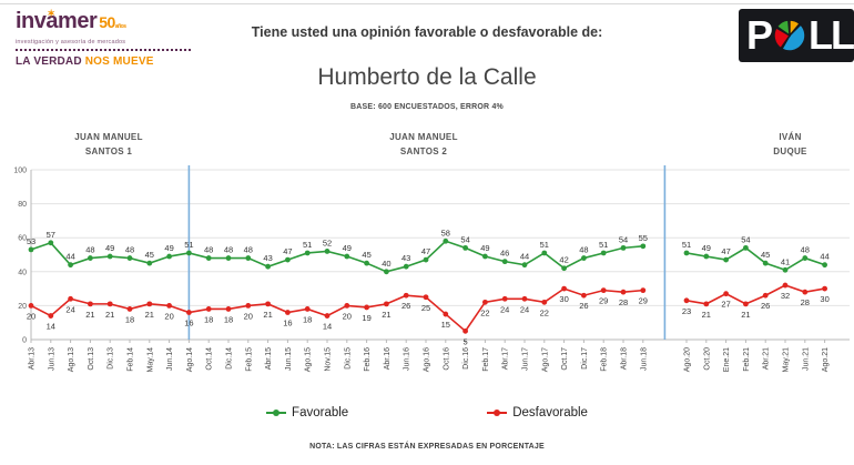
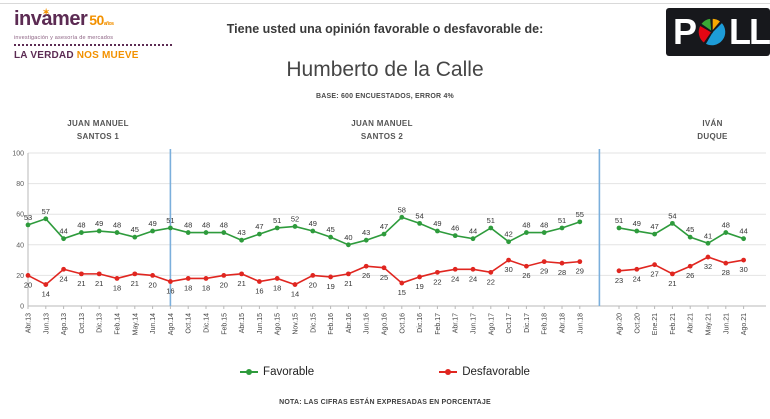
Desfavorable/Dic.16: 5 -> 19
Favorable/Feb.18: 51 -> 48
Favorable/Abr.18: 54 -> 51
Desfavorable/Oct.20: 21 -> 24
